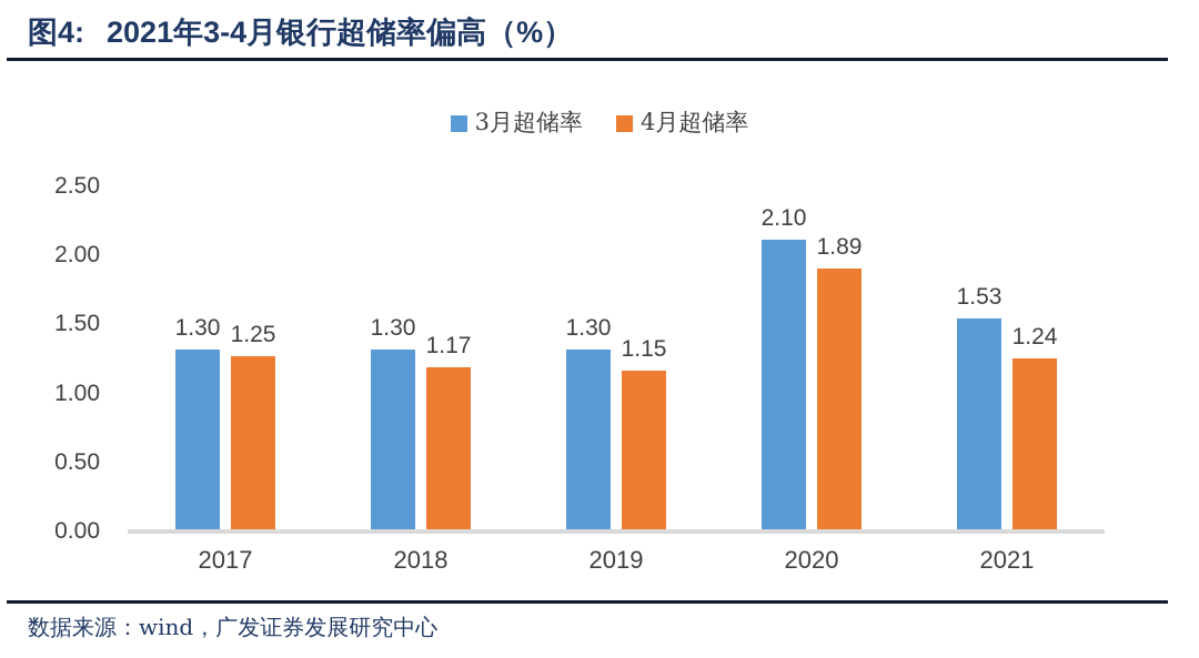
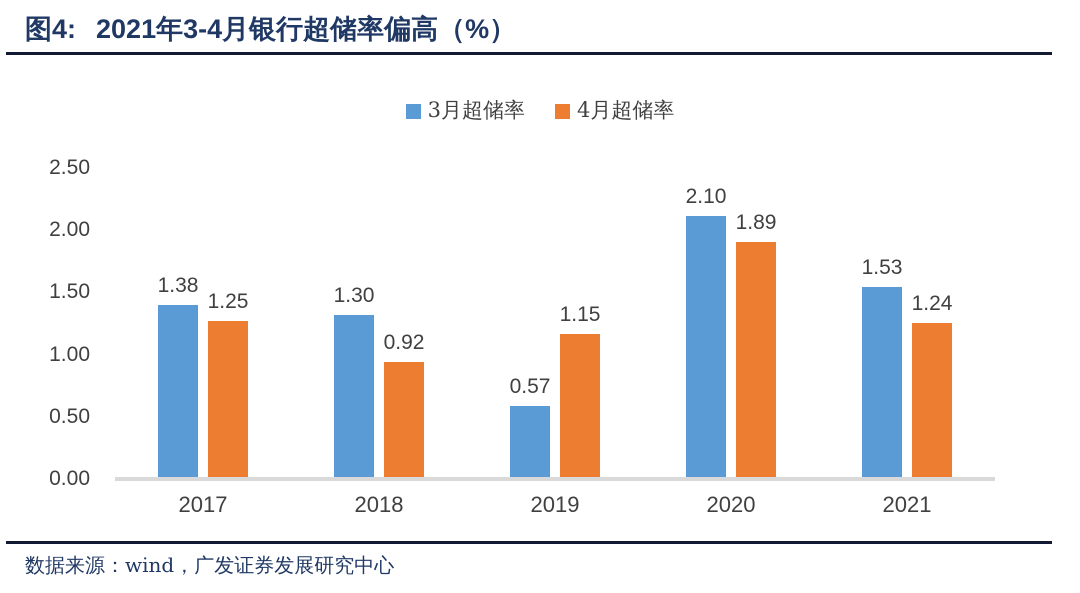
3月超储率/2017: 1.30 -> 1.38
4月超储率/2018: 1.17 -> 0.92
3月超储率/2019: 1.30 -> 0.57
